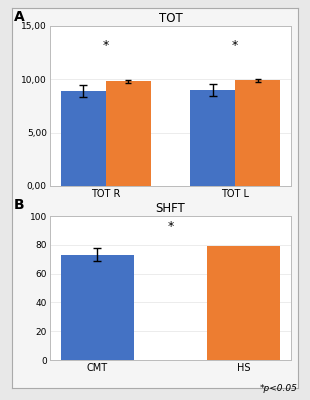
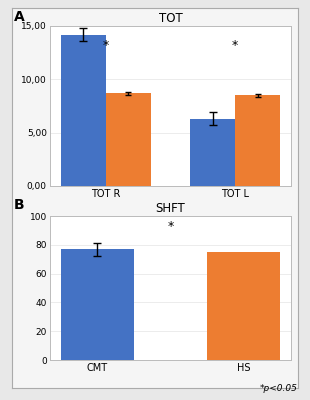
TOT/CMT/TOT R: 8,9 -> 14,2
TOT/HS/TOT R: 9,8 -> 8,7
TOT/CMT/TOT L: 9,0 -> 6,3
TOT/HS/TOT L: 9,9 -> 8,5
SHFT/CMT: 73 -> 77
SHFT/HS: 79 -> 75
